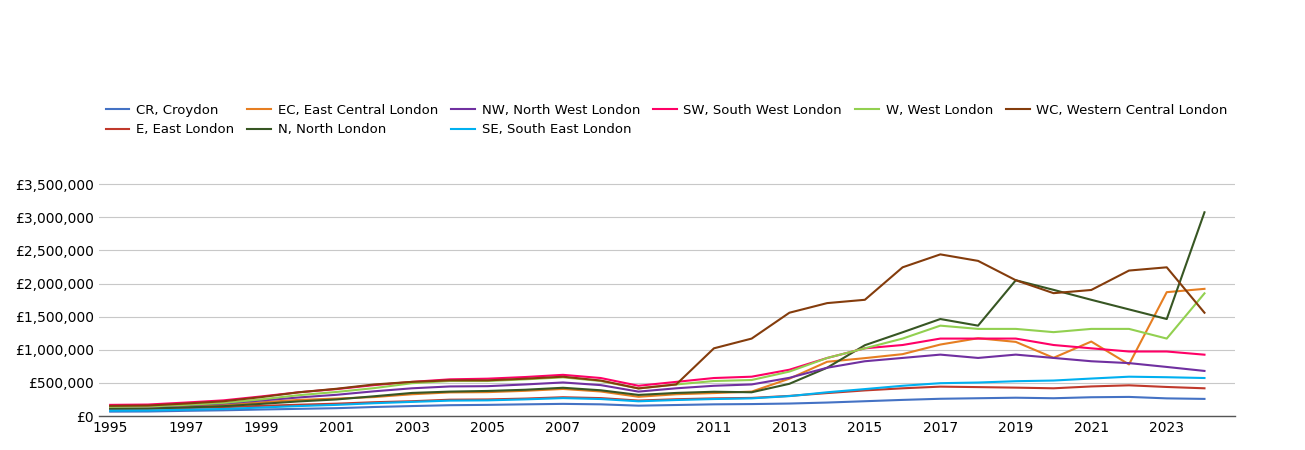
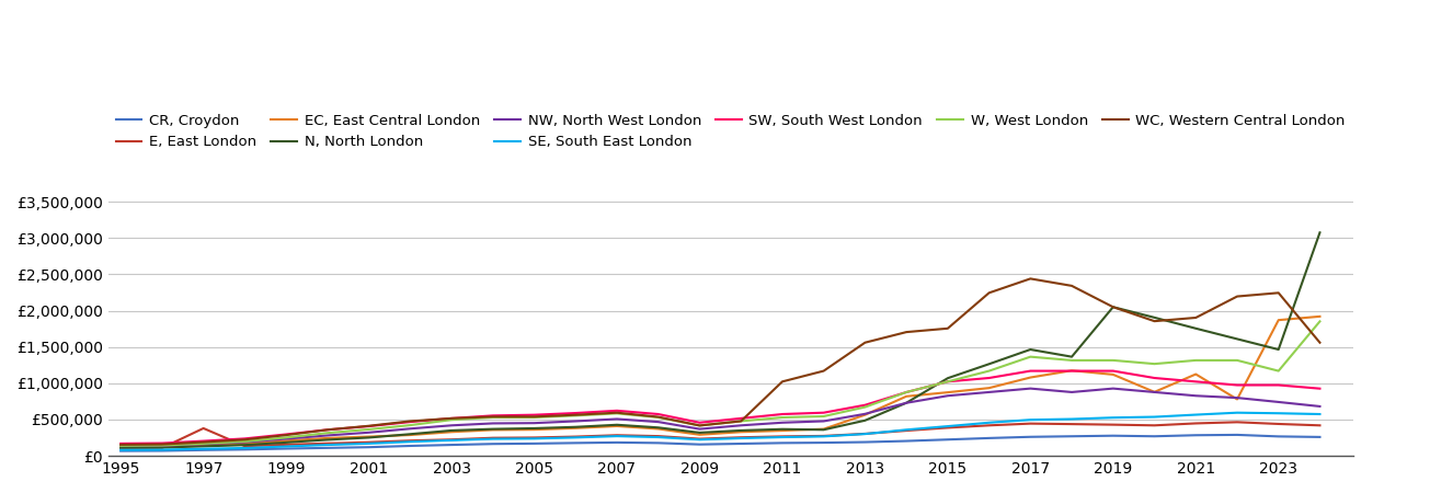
E, East London/1997: £120,000 -> £380,000
